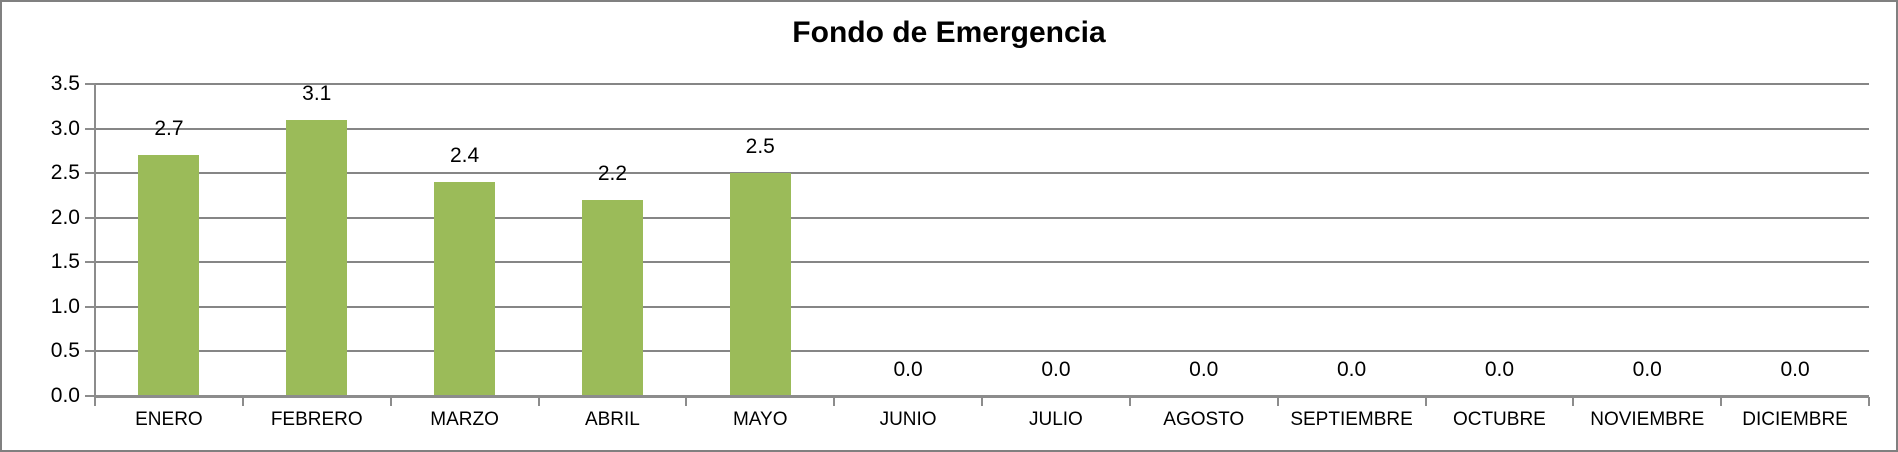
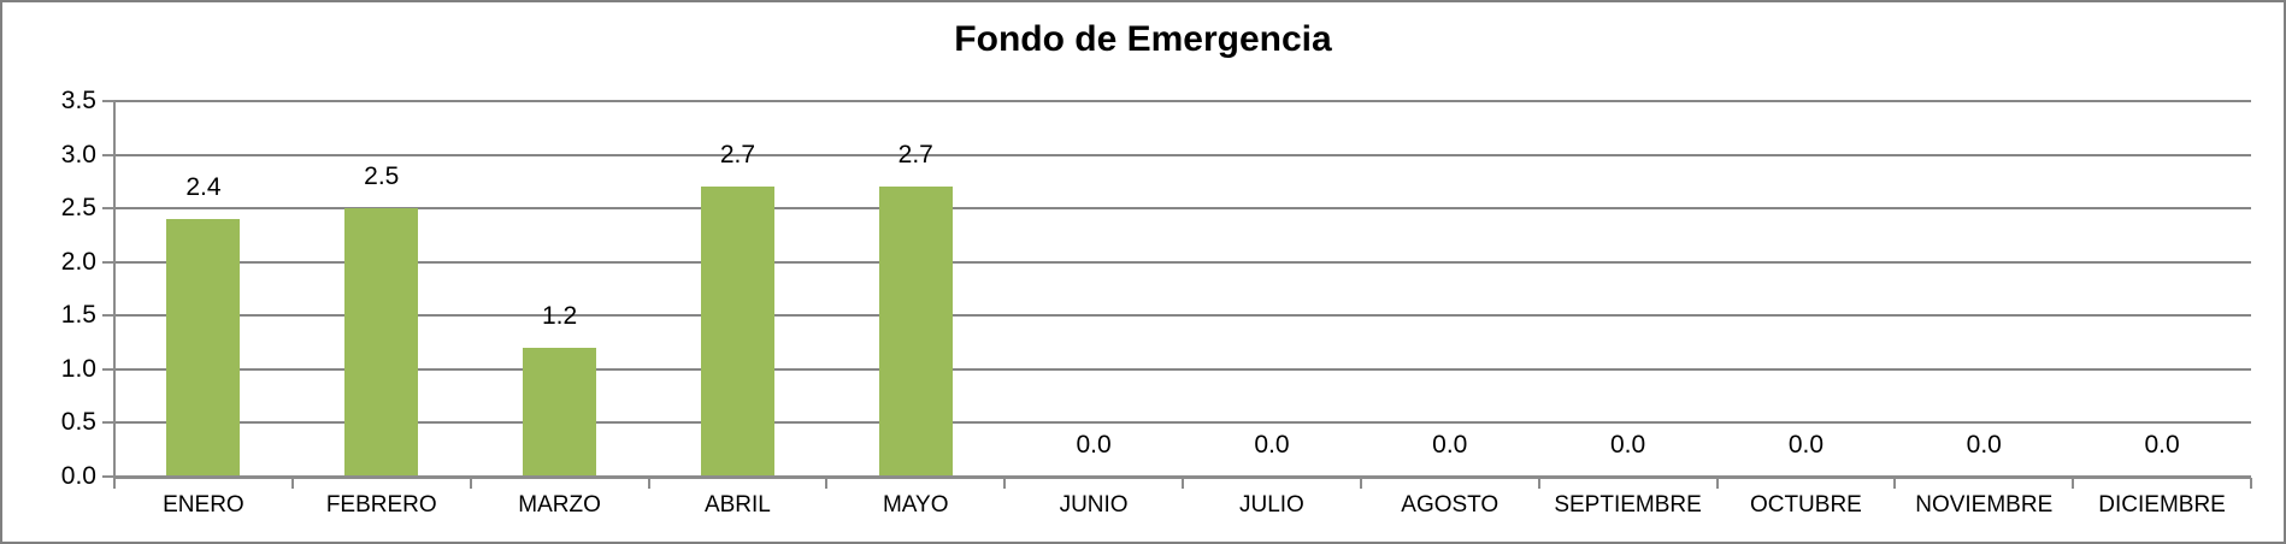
ENERO: 2.7 -> 2.4
FEBRERO: 3.1 -> 2.5
MARZO: 2.4 -> 1.2
ABRIL: 2.2 -> 2.7
MAYO: 2.5 -> 2.7
